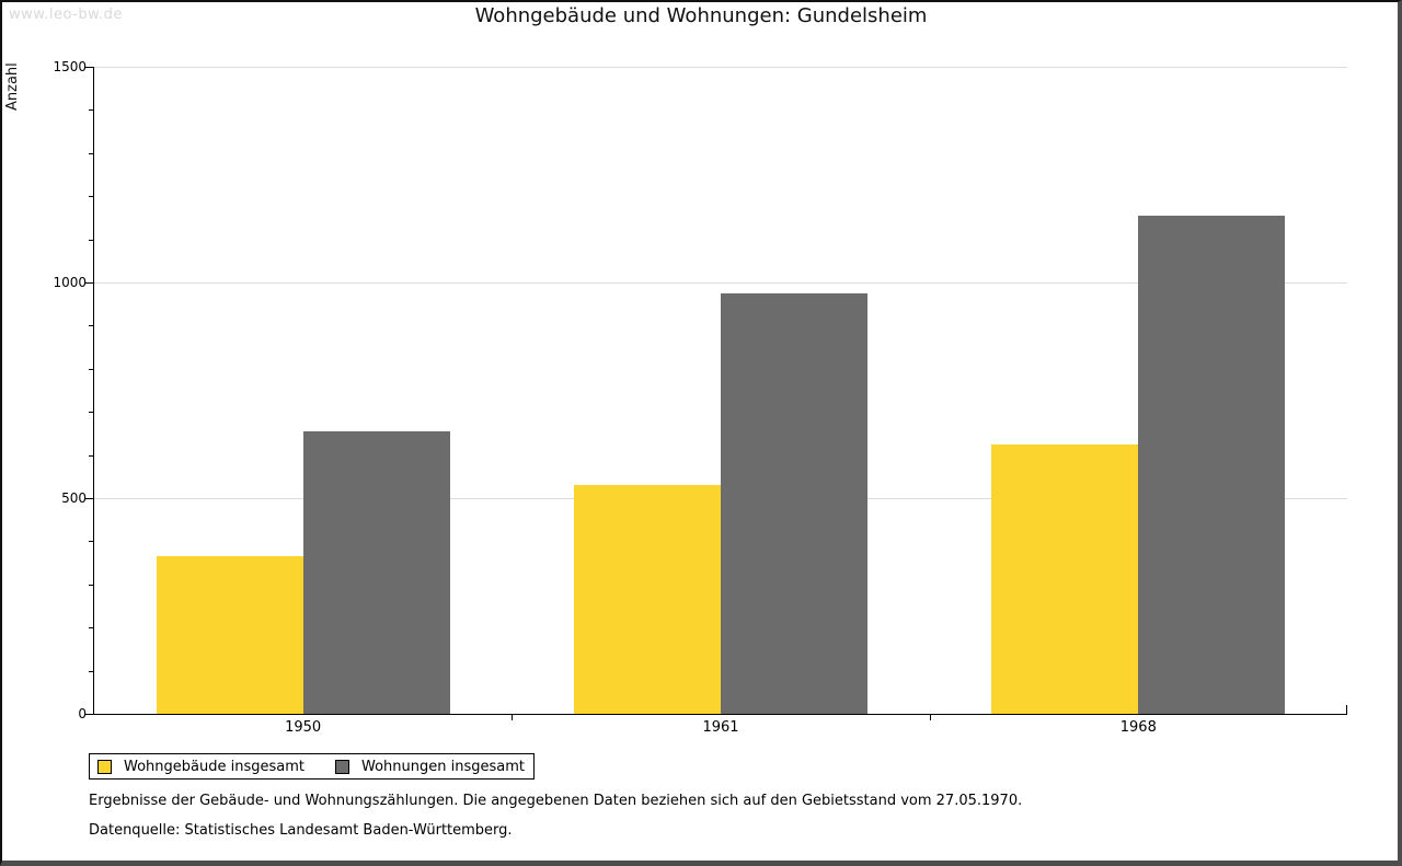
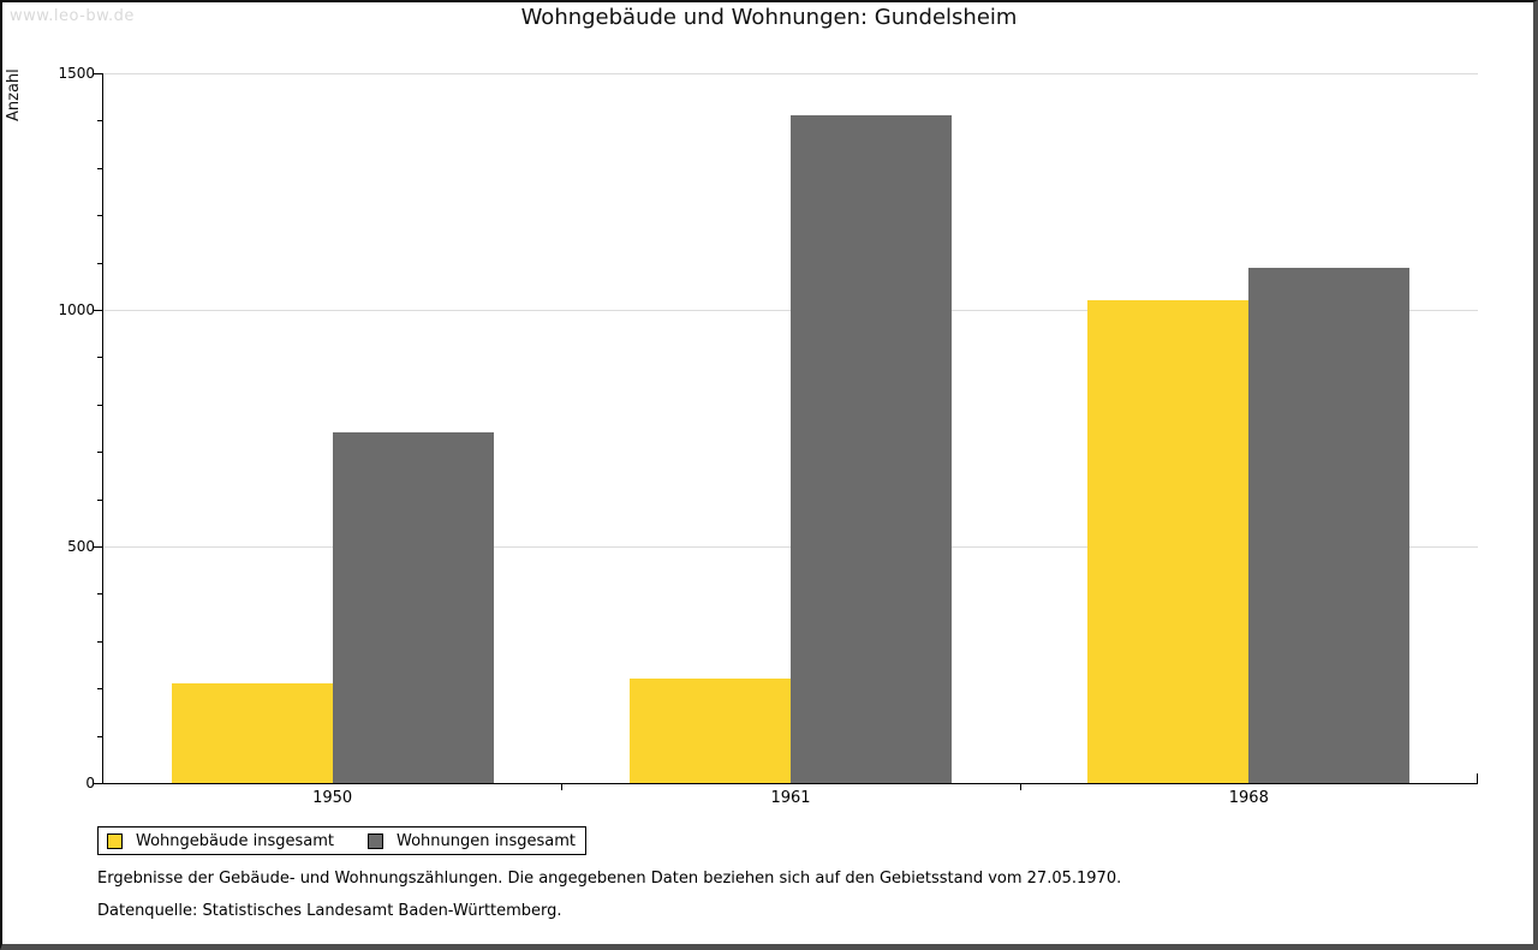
Wohngebäude insgesamt/1950: 360 -> 210
Wohnungen insgesamt/1950: 660 -> 740
Wohngebäude insgesamt/1961: 530 -> 220
Wohnungen insgesamt/1961: 980 -> 1410
Wohngebäude insgesamt/1968: 620 -> 1020
Wohnungen insgesamt/1968: 1160 -> 1090
